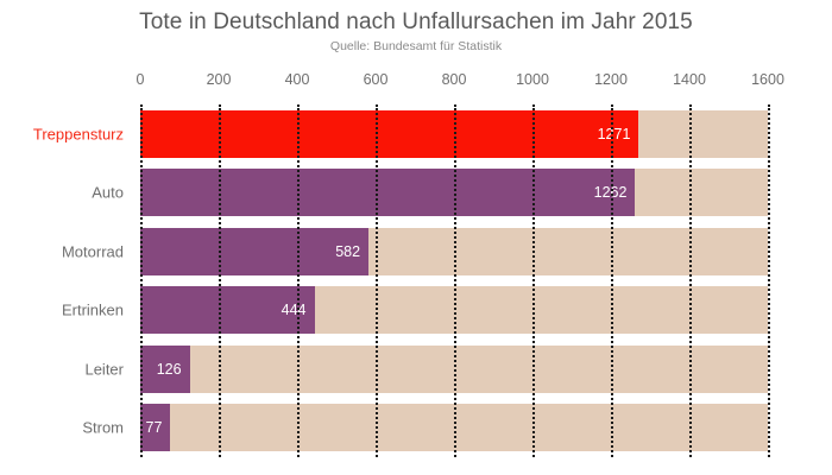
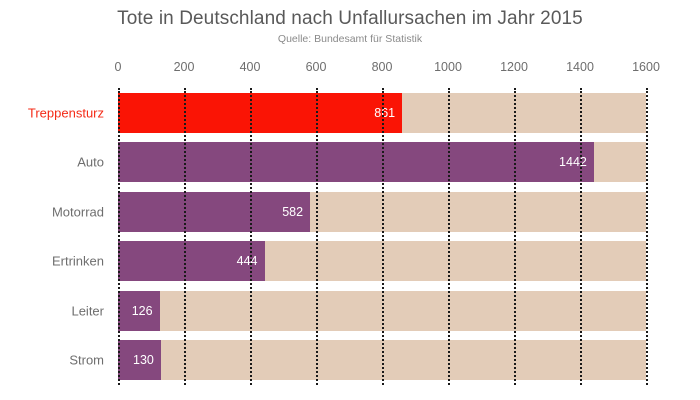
Treppensturz: 1271 -> 861
Auto: 1262 -> 1442
Strom: 77 -> 130
